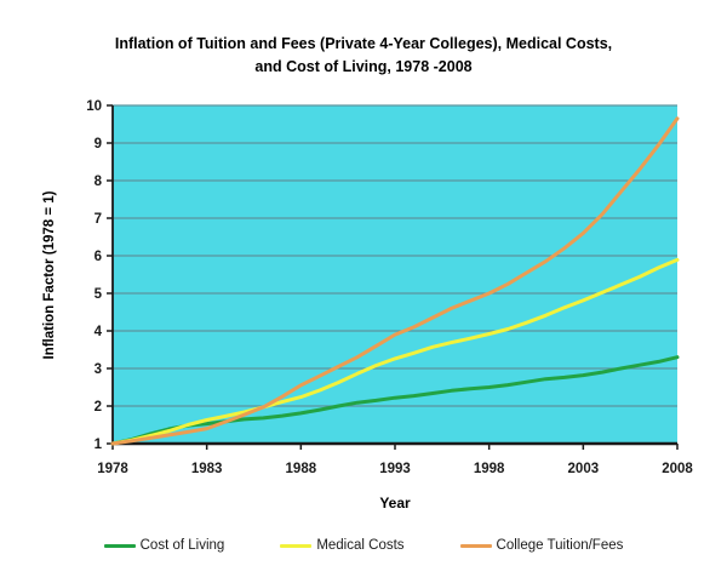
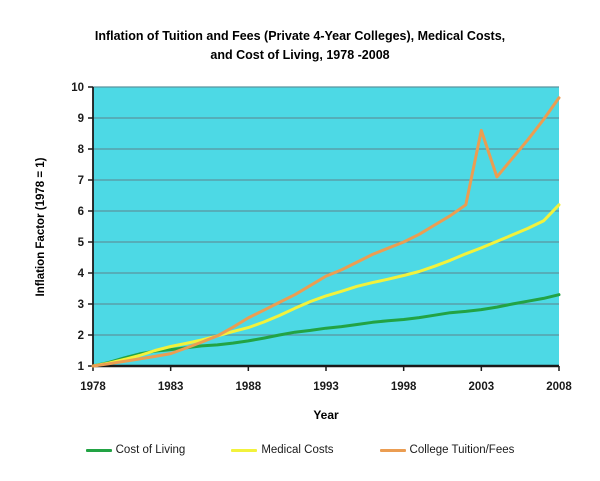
College Tuition/Fees/2003: 6.6 -> 8.6
Medical Costs/2008: 5.9 -> 6.2
